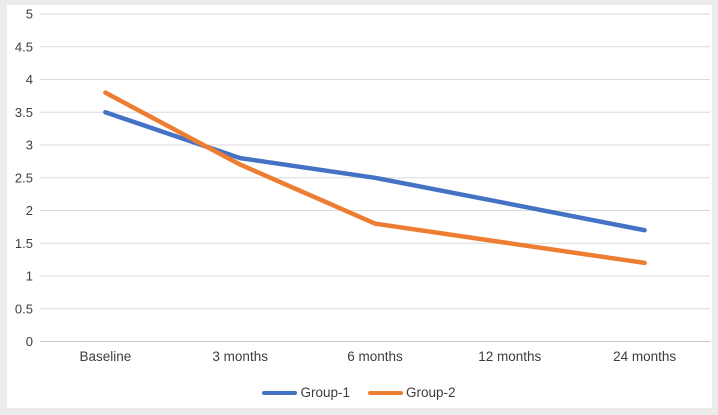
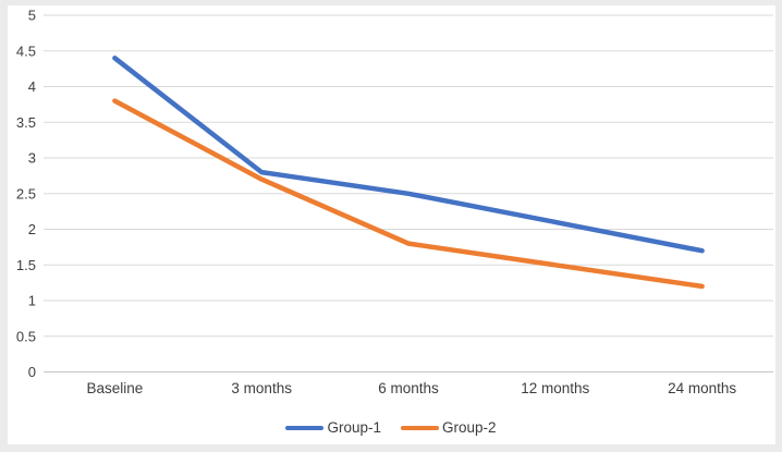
Group-1/Baseline: 3.5 -> 4.4
